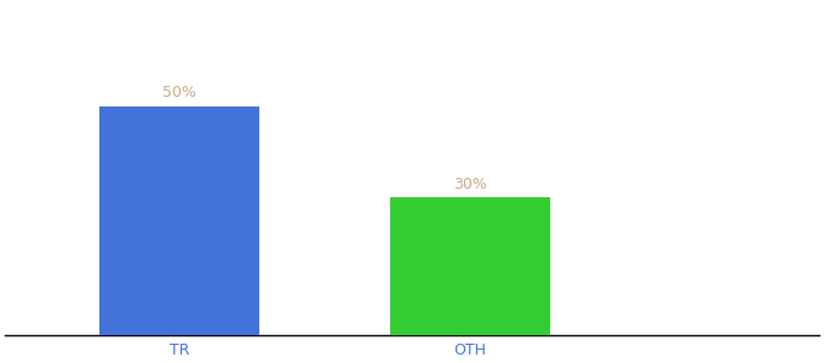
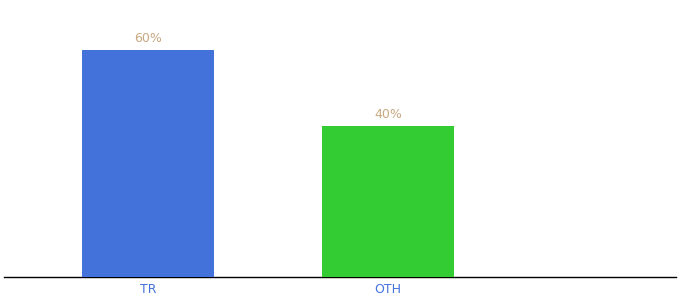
TR: 50% -> 60%
OTH: 30% -> 40%
